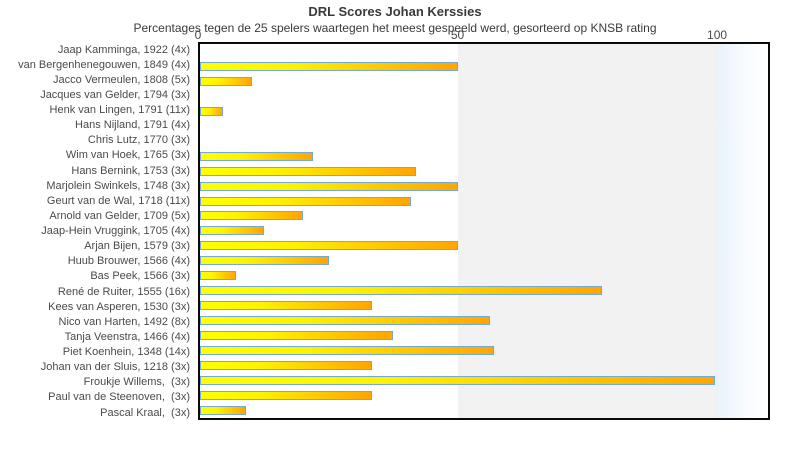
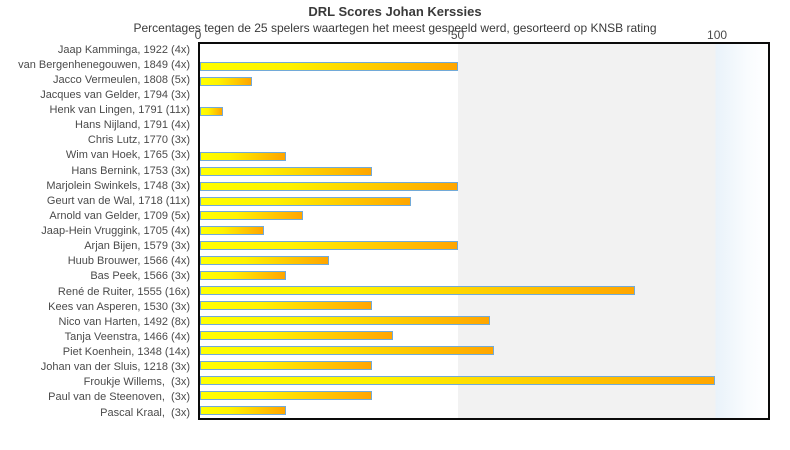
Wim van Hoek, 1765 (3x): 22 -> 17
Hans Bernink, 1753 (3x): 42 -> 33
Bas Peek, 1566 (3x): 7 -> 17
René de Ruiter, 1555 (16x): 78 -> 84
Pascal Kraal, (3x): 9 -> 17
